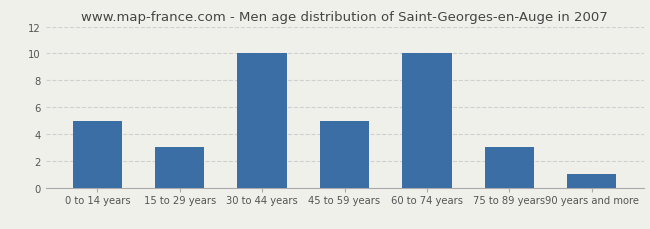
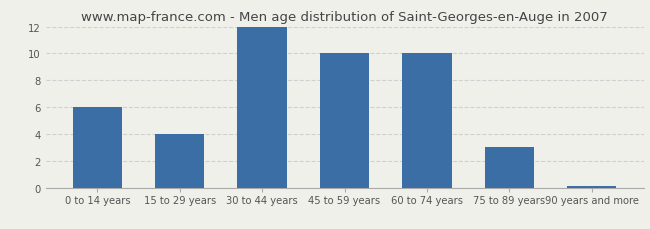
0 to 14 years: 5.0 -> 6.0
15 to 29 years: 3.0 -> 4.0
30 to 44 years: 10.0 -> 12.0
45 to 59 years: 5.0 -> 10.0
90 years and more: 1.0 -> 0.1
